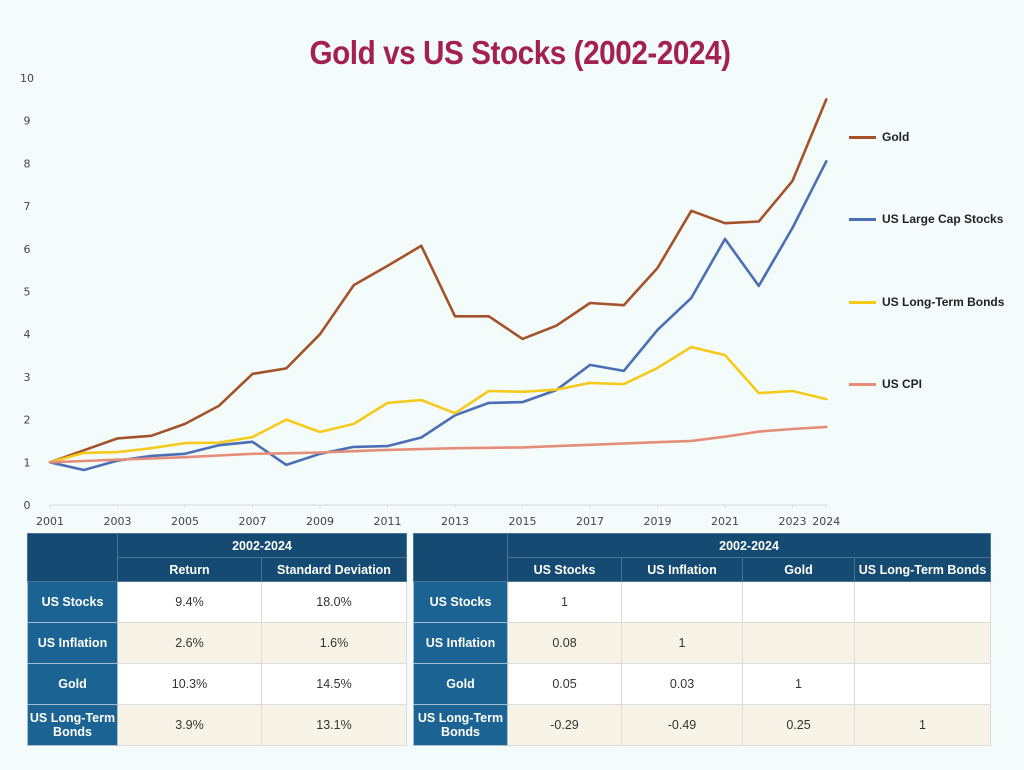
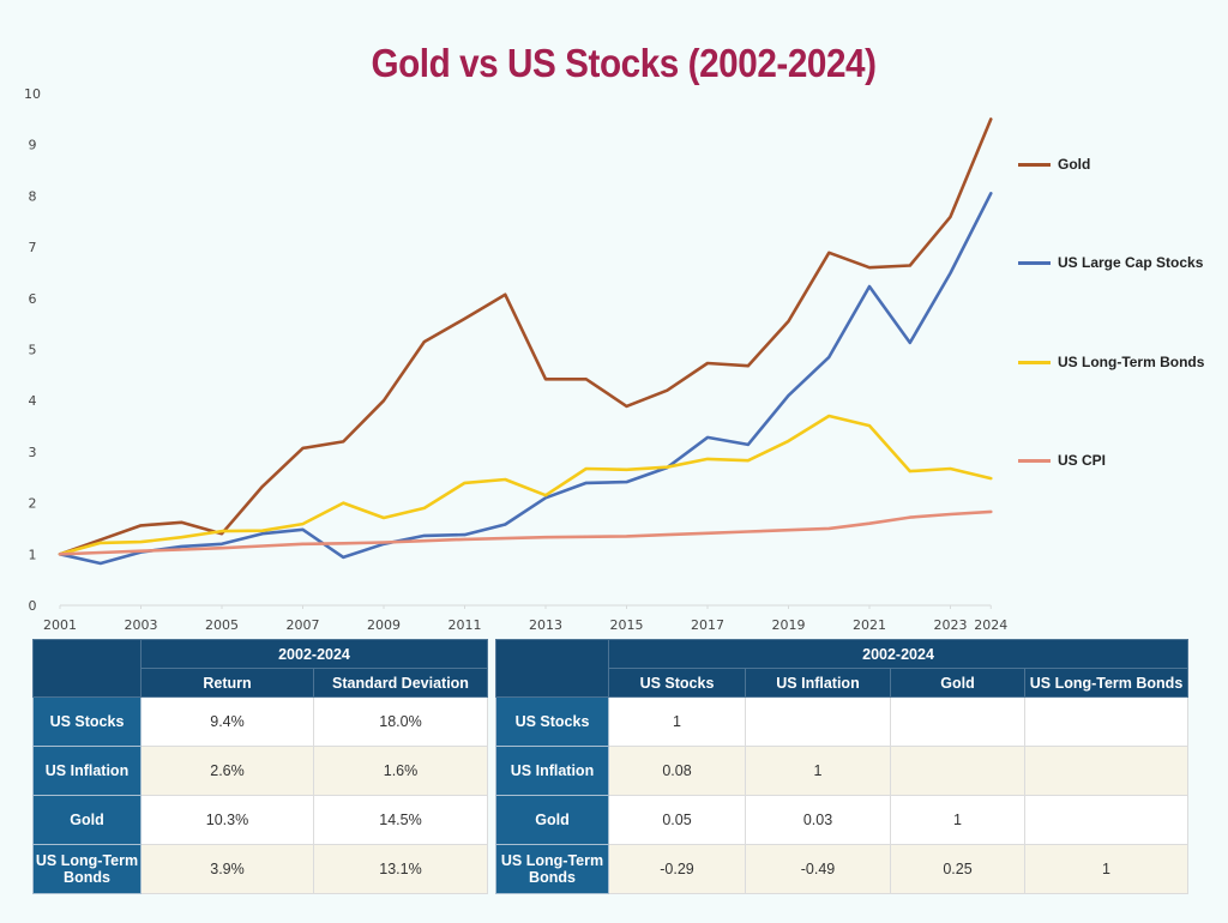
Gold/2005: 1.9 -> 1.4
